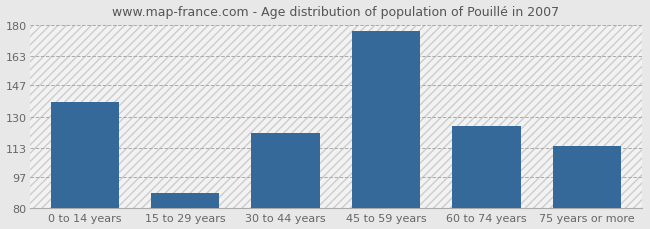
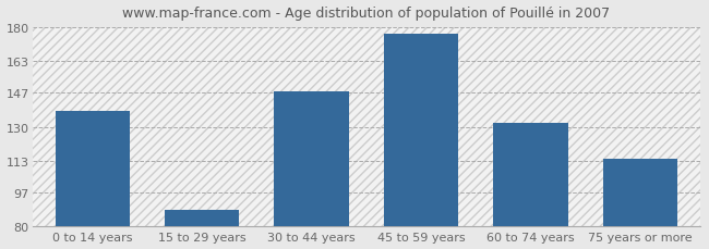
30 to 44 years: 121 -> 148
60 to 74 years: 125 -> 132
